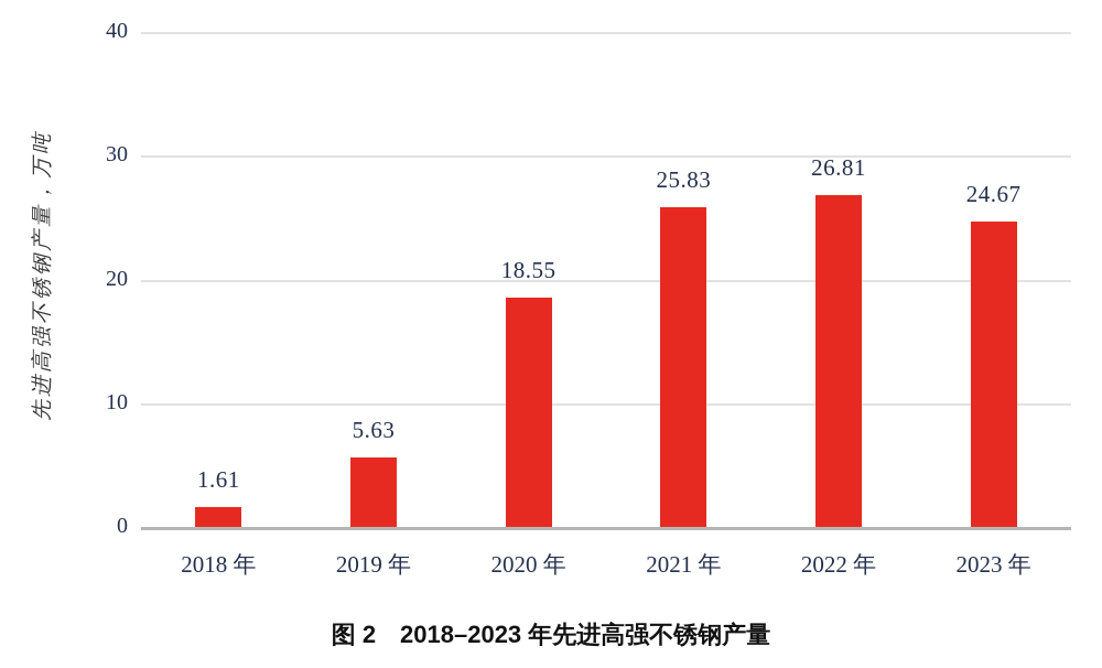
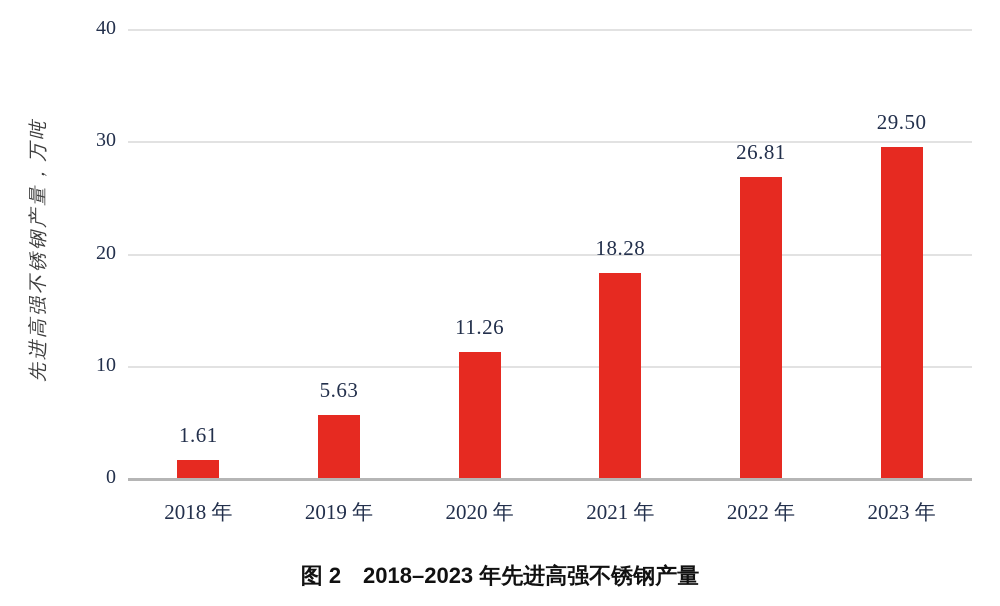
2020 年: 18.55 -> 11.26
2021 年: 25.83 -> 18.28
2023 年: 24.67 -> 29.50
